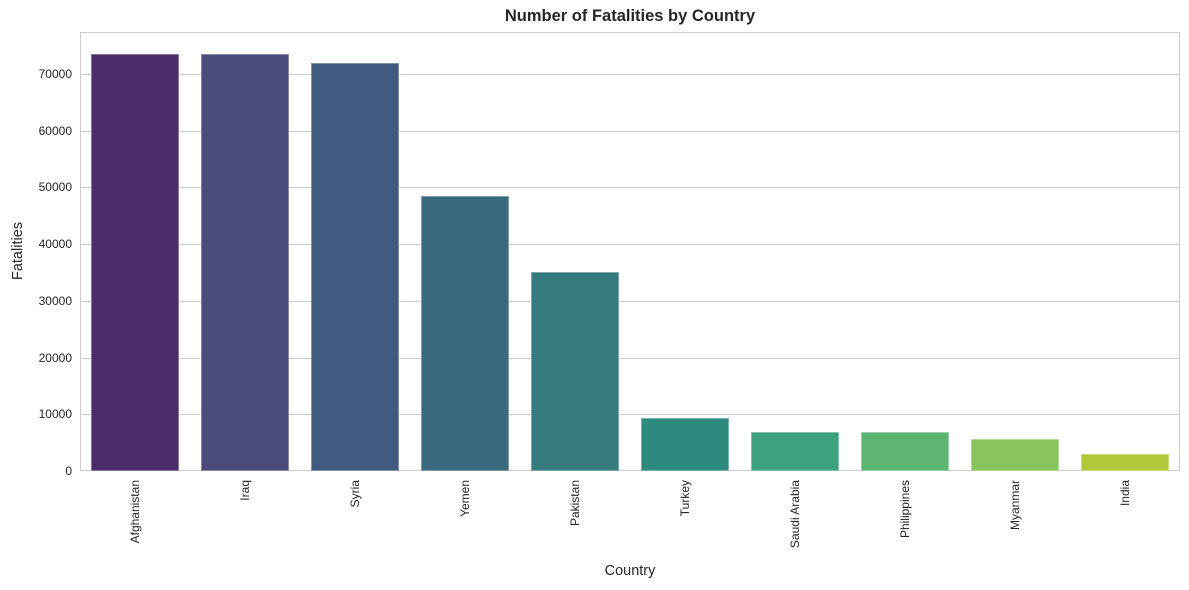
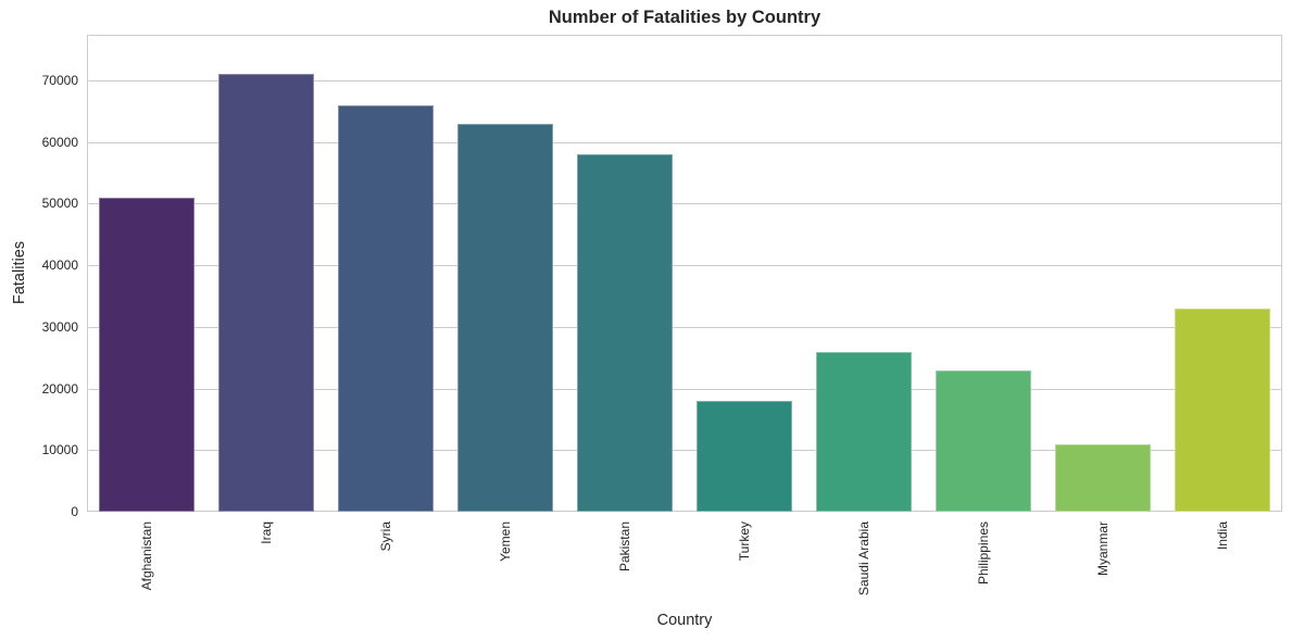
Afghanistan: 74000 -> 51000
Iraq: 74000 -> 71000
Syria: 72000 -> 66000
Yemen: 48000 -> 63000
Pakistan: 35000 -> 58000
Turkey: 9000 -> 18000
Saudi Arabia: 7000 -> 26000
Philippines: 7000 -> 23000
Myanmar: 6000 -> 11000
India: 3000 -> 33000
